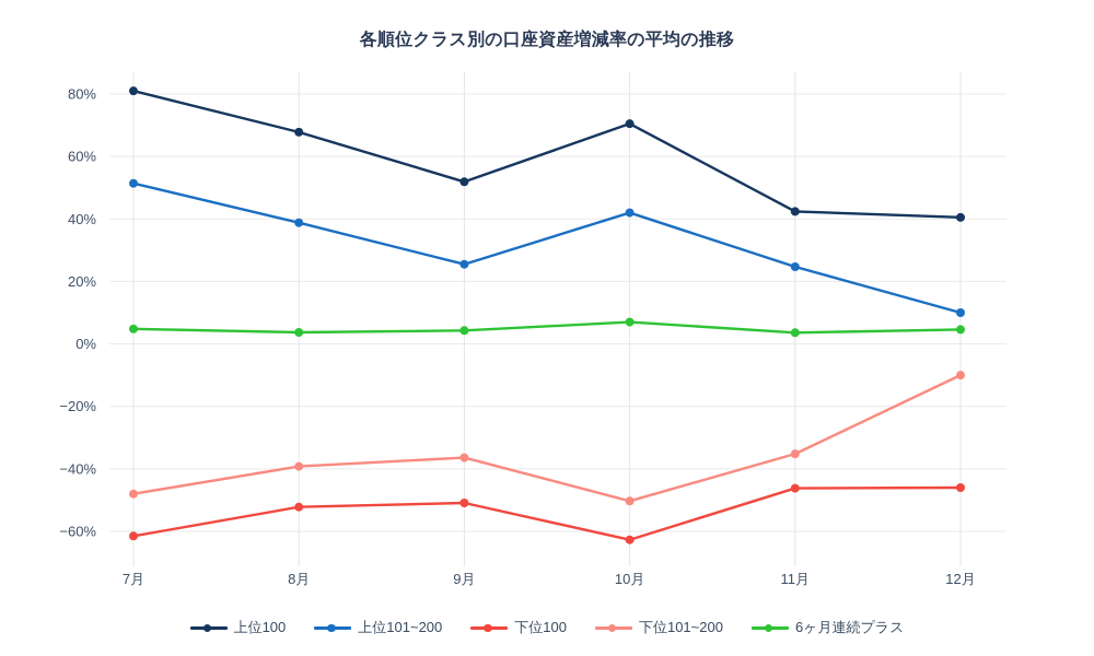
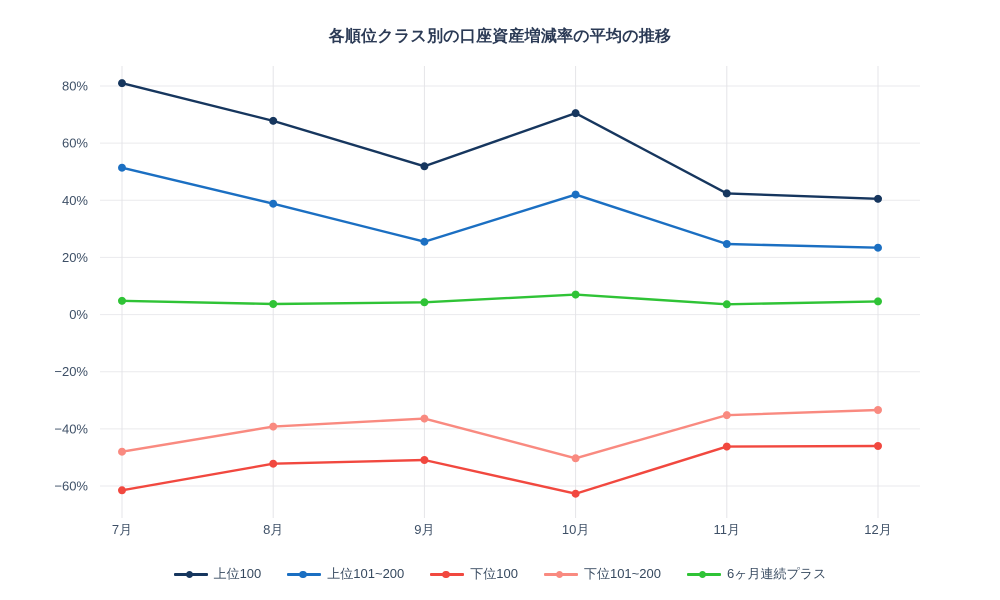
上位101~200/12月: 10% -> 23%
下位101~200/12月: -10% -> -33%
